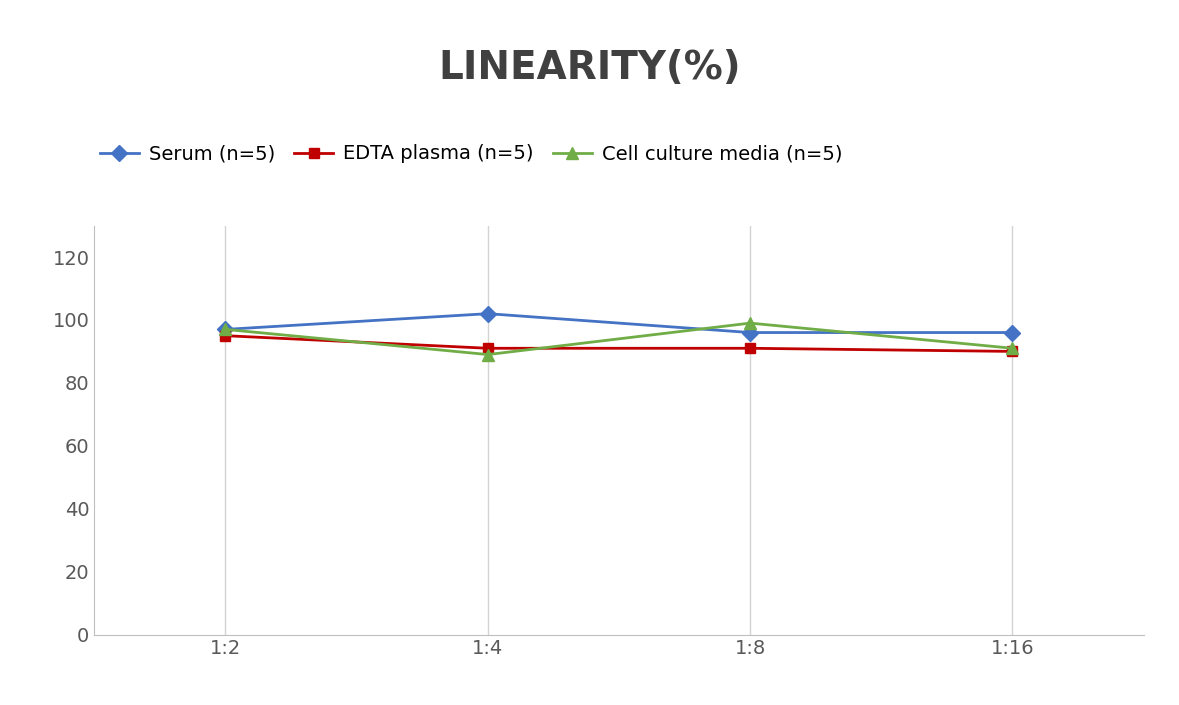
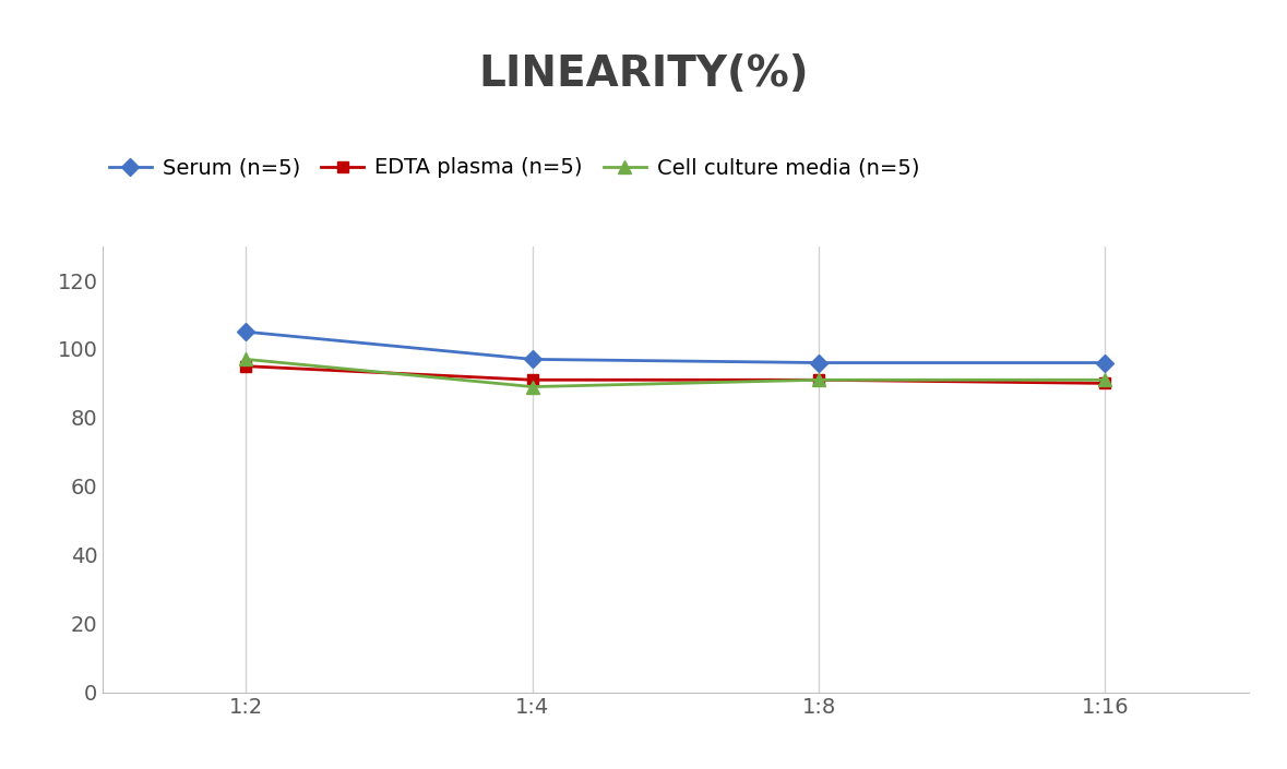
Serum (n=5)/1:2: 97 -> 105
Serum (n=5)/1:4: 102 -> 97
Cell culture media (n=5)/1:8: 99 -> 91
